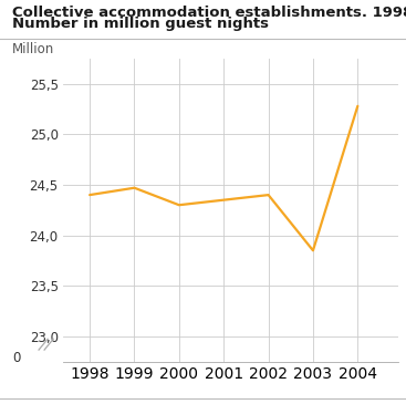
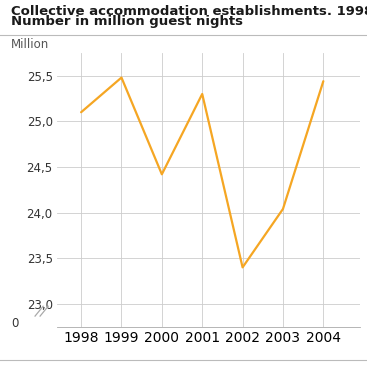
1998: 24,40 -> 25,10
1999: 24,47 -> 25,48
2000: 24,30 -> 24,42
2001: 24,35 -> 25,30
2002: 24,40 -> 23,40
2003: 23,85 -> 24,04
2004: 25,28 -> 25,44
